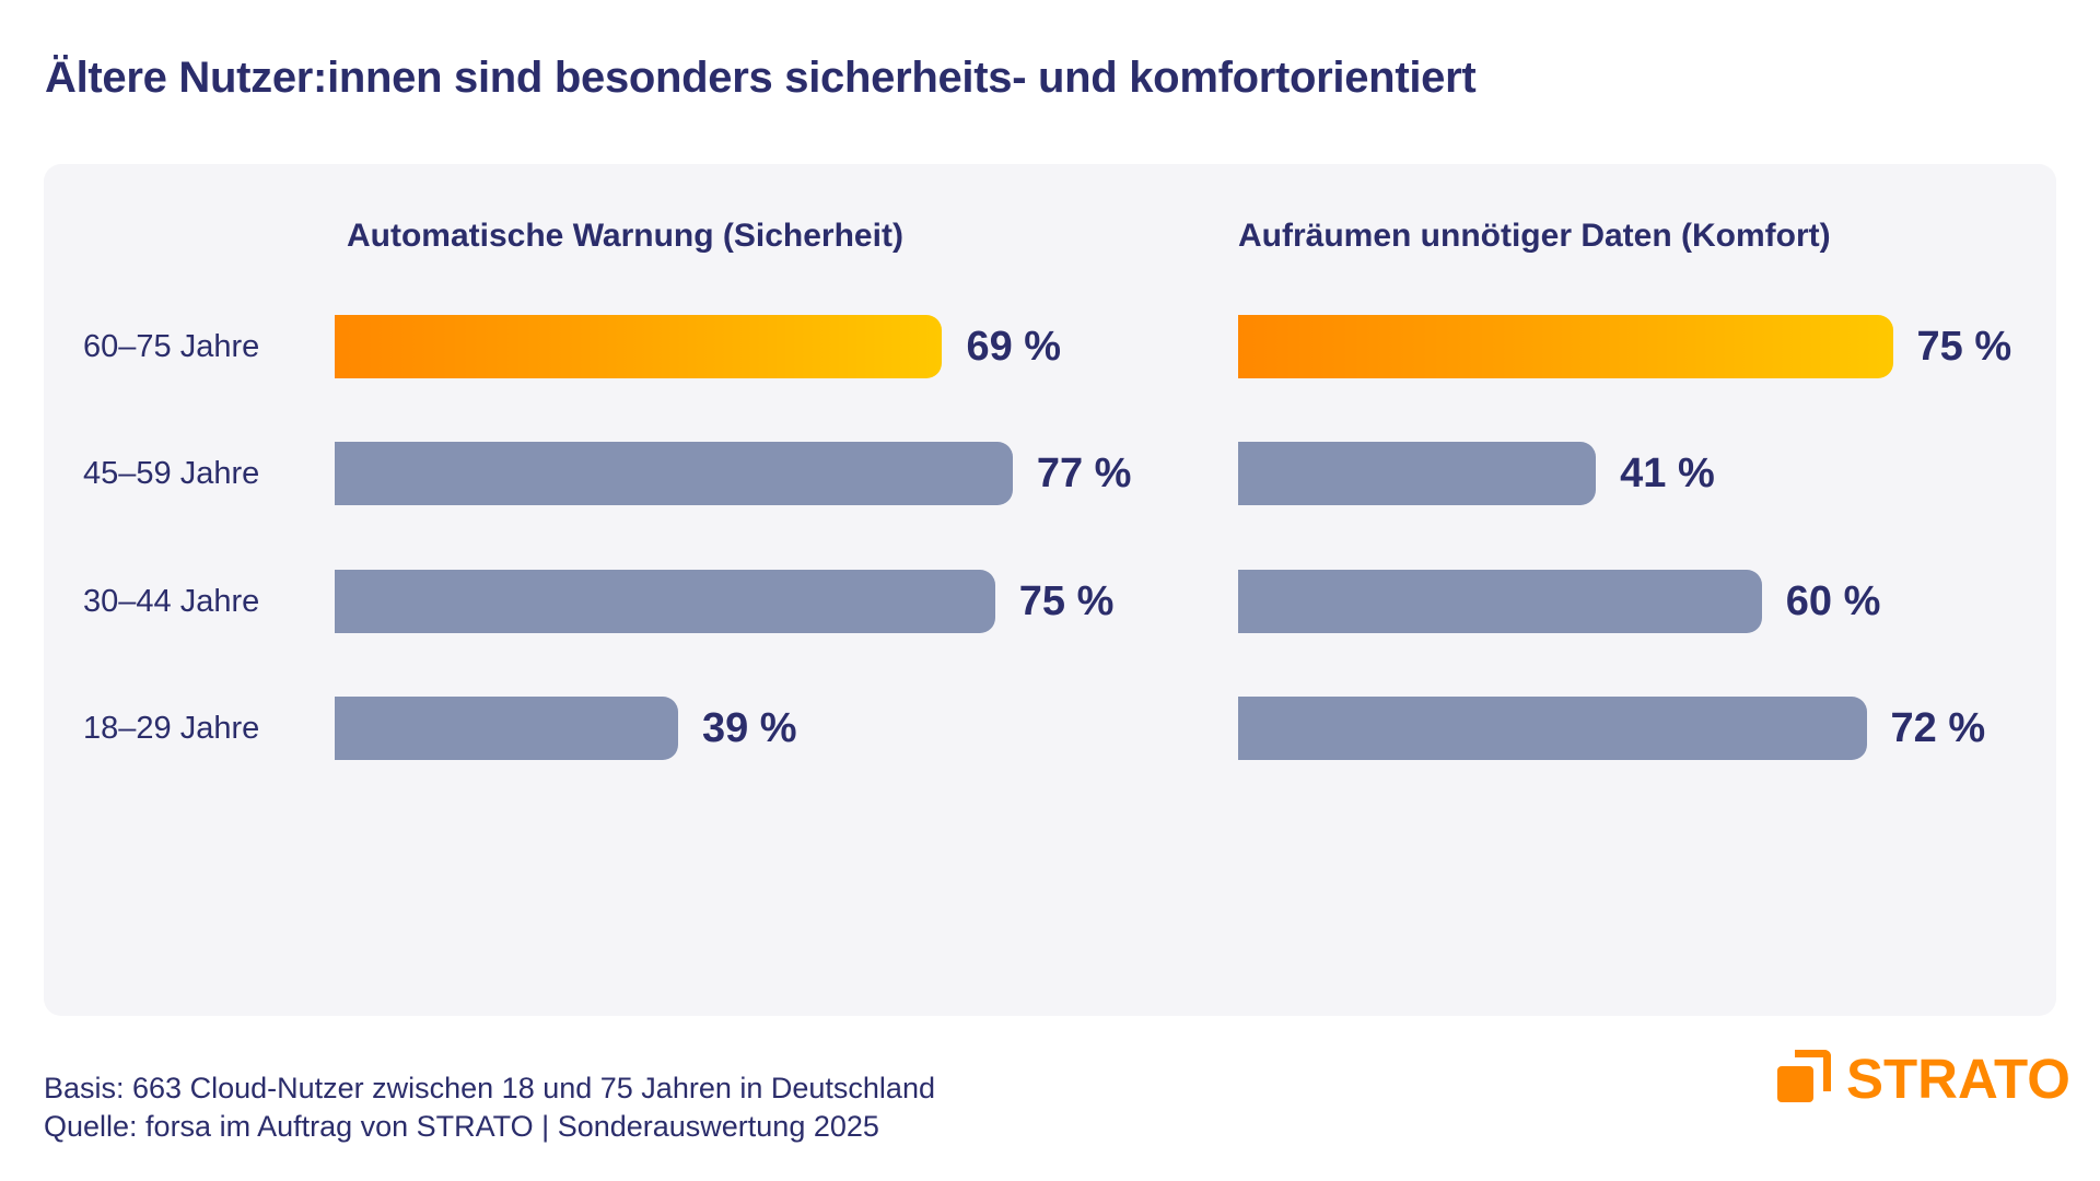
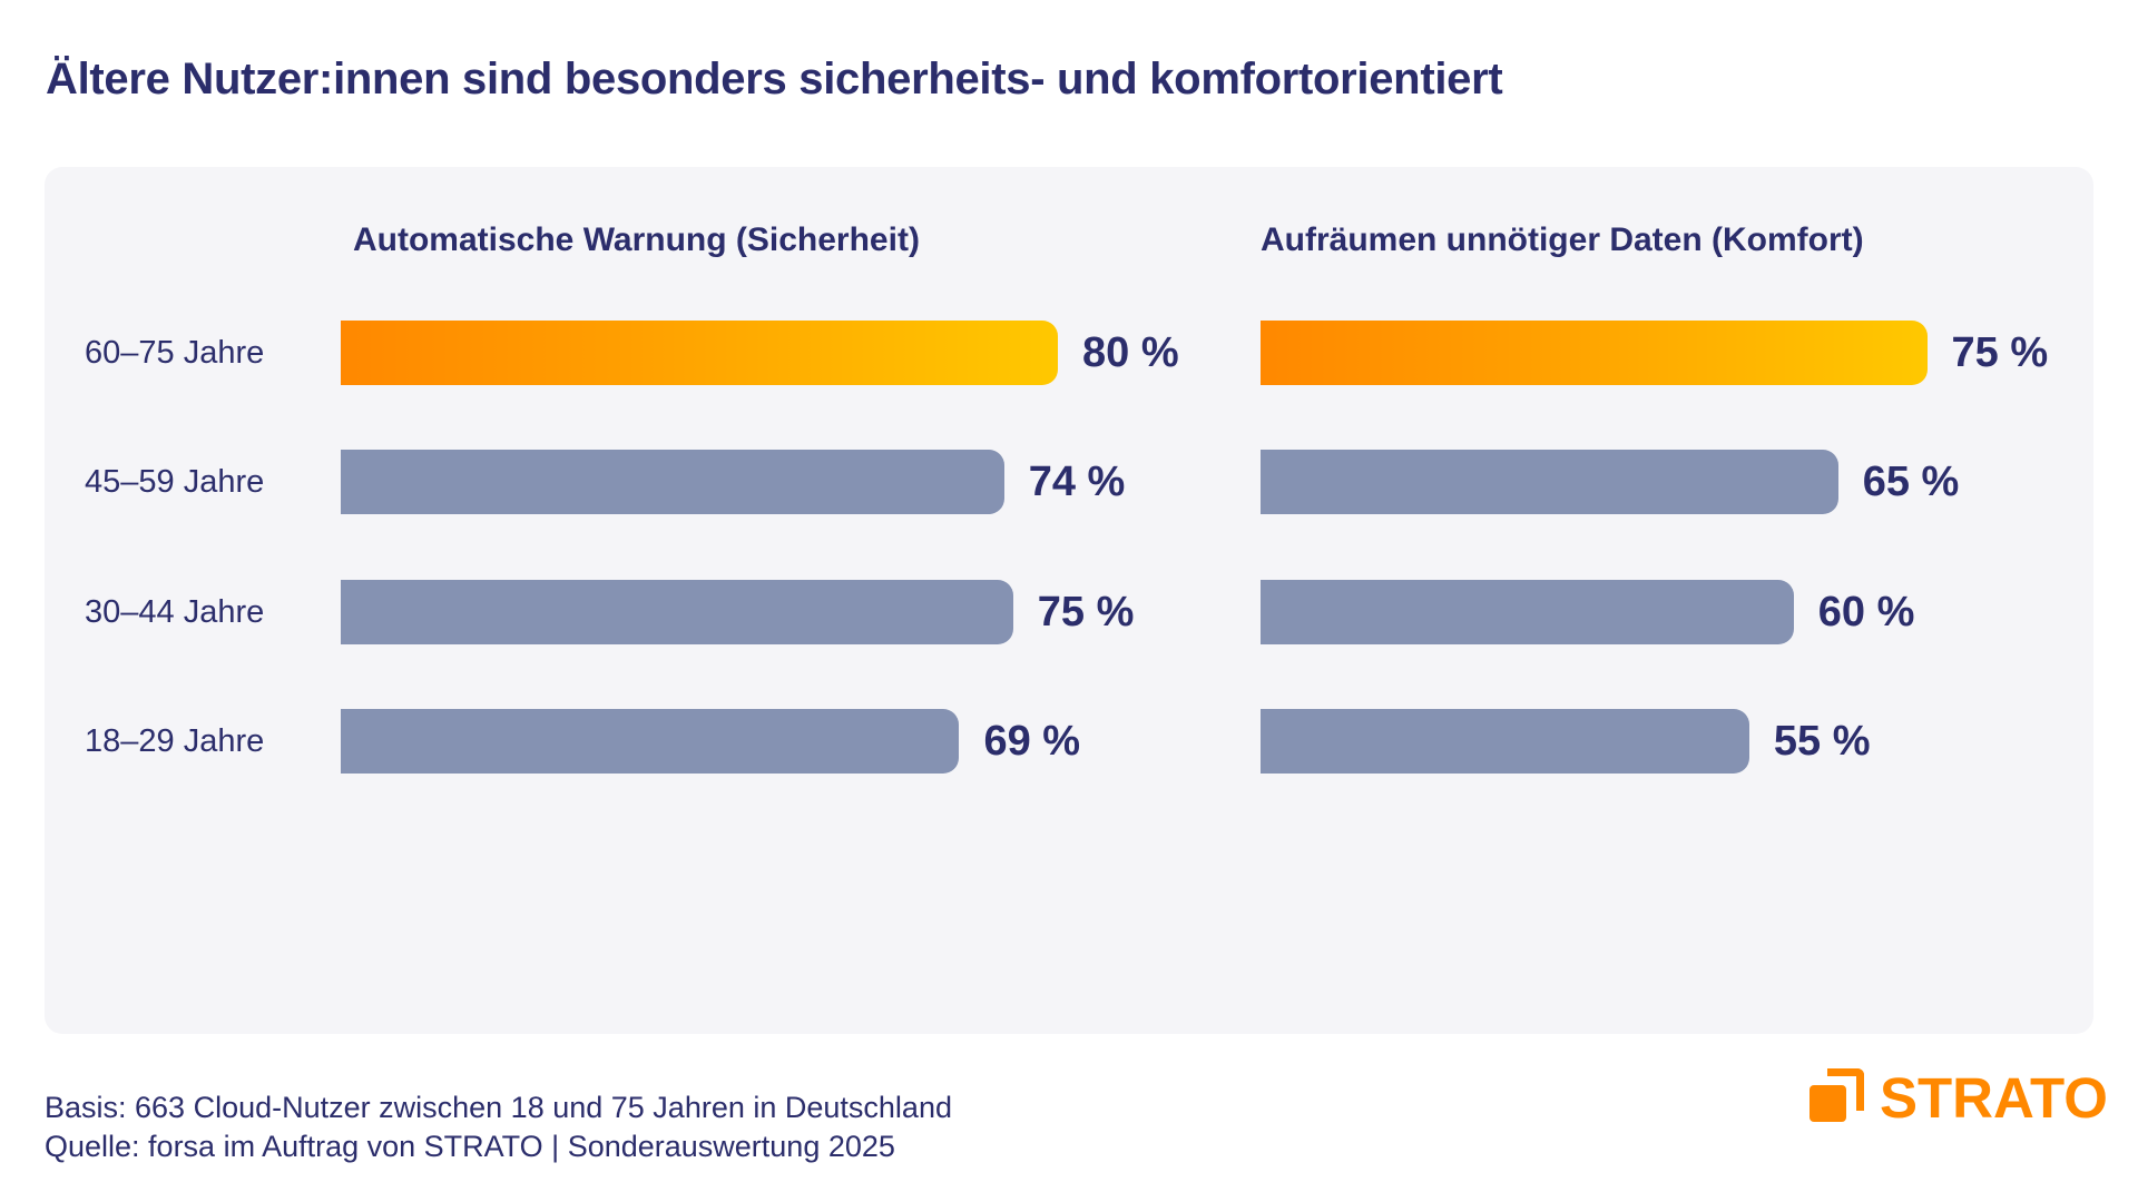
Automatische Warnung (Sicherheit)/60–75 Jahre: 69 -> 80
Automatische Warnung (Sicherheit)/45–59 Jahre: 77 -> 74
Automatische Warnung (Sicherheit)/18–29 Jahre: 39 -> 69
Aufräumen unnötiger Daten (Komfort)/45–59 Jahre: 41 -> 65
Aufräumen unnötiger Daten (Komfort)/18–29 Jahre: 72 -> 55
